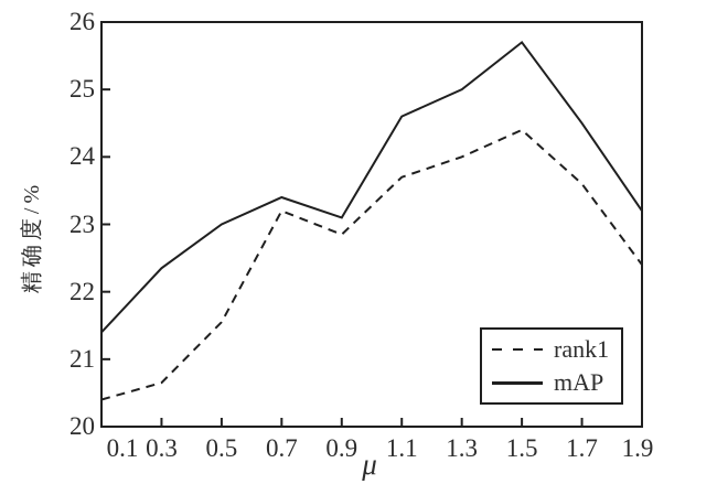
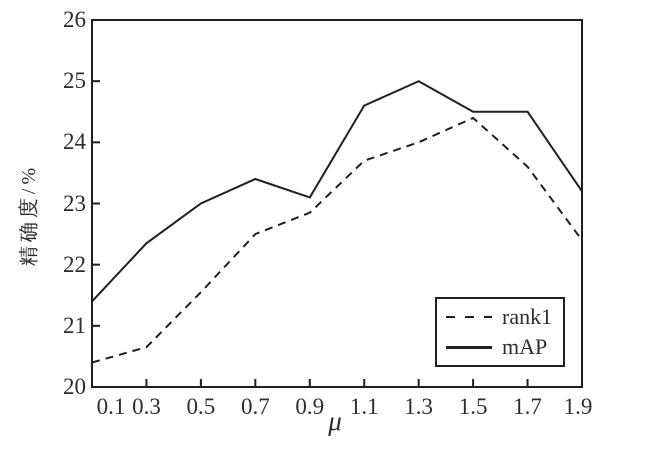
rank1/0.7: 23.2 -> 22.5
mAP/1.5: 25.7 -> 24.5
